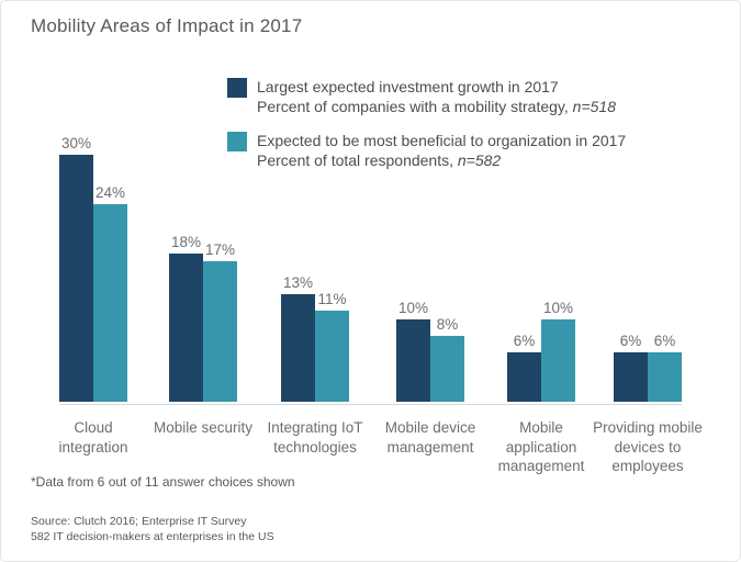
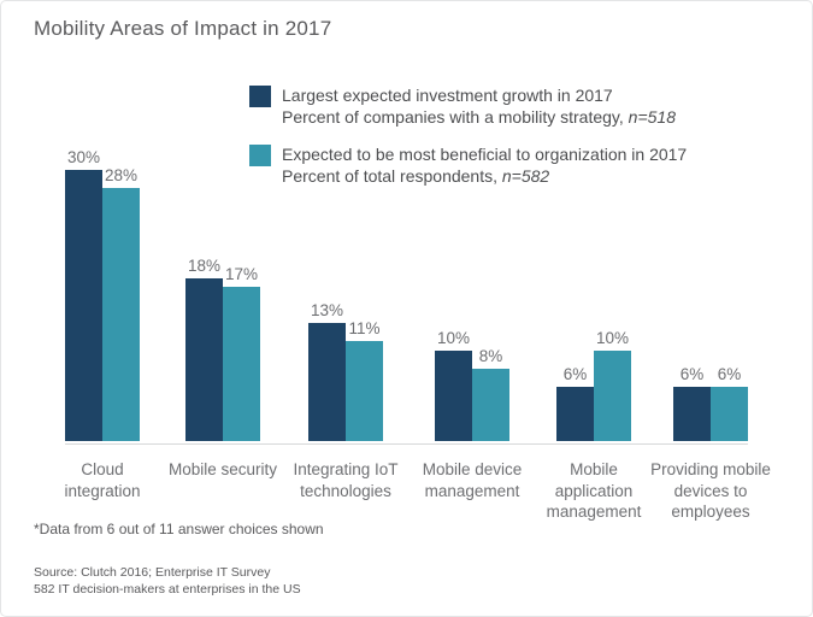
Expected to be most beneficial to organization in 2017/Cloud integration: 24% -> 28%
